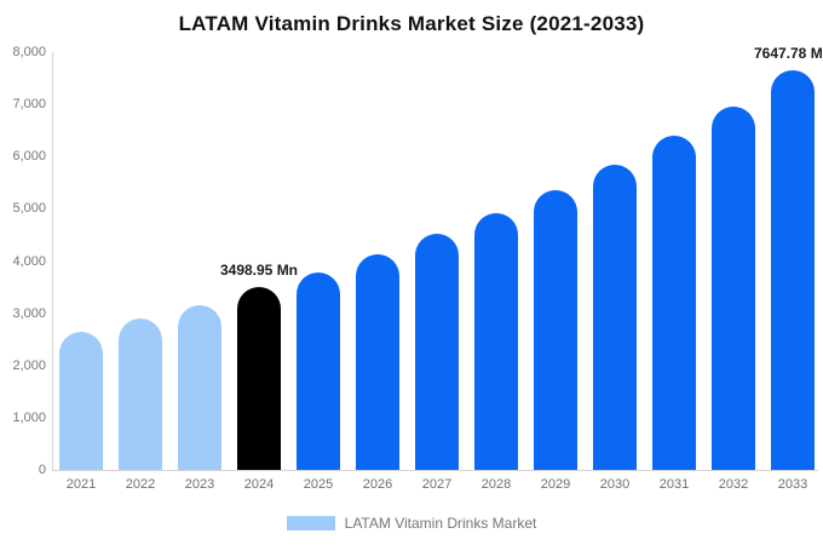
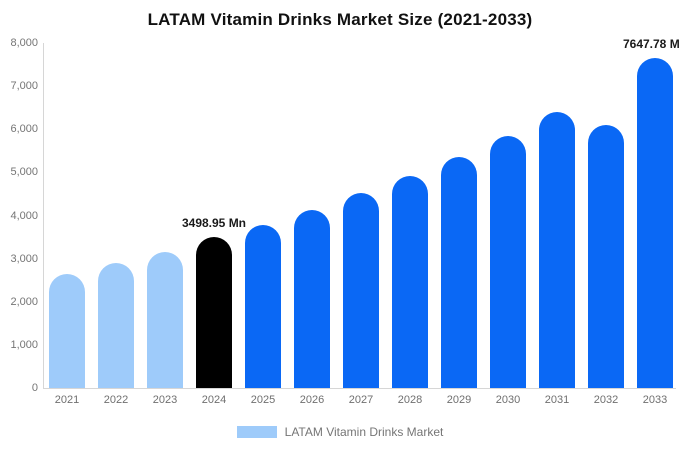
2032: 7000 -> 6100
